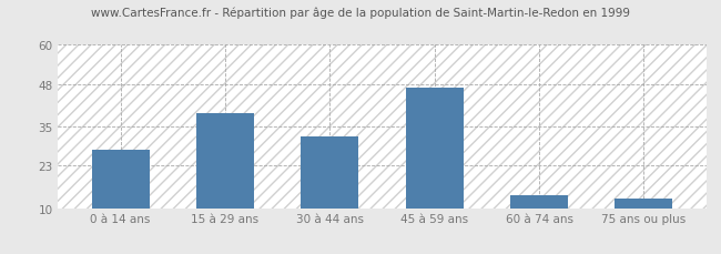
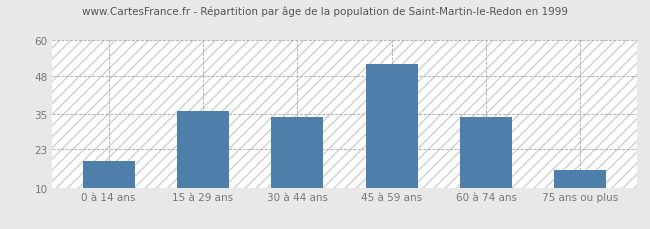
0 à 14 ans: 28 -> 19
15 à 29 ans: 39 -> 36
30 à 44 ans: 32 -> 34
45 à 59 ans: 47 -> 52
60 à 74 ans: 14 -> 34
75 ans ou plus: 13 -> 16
